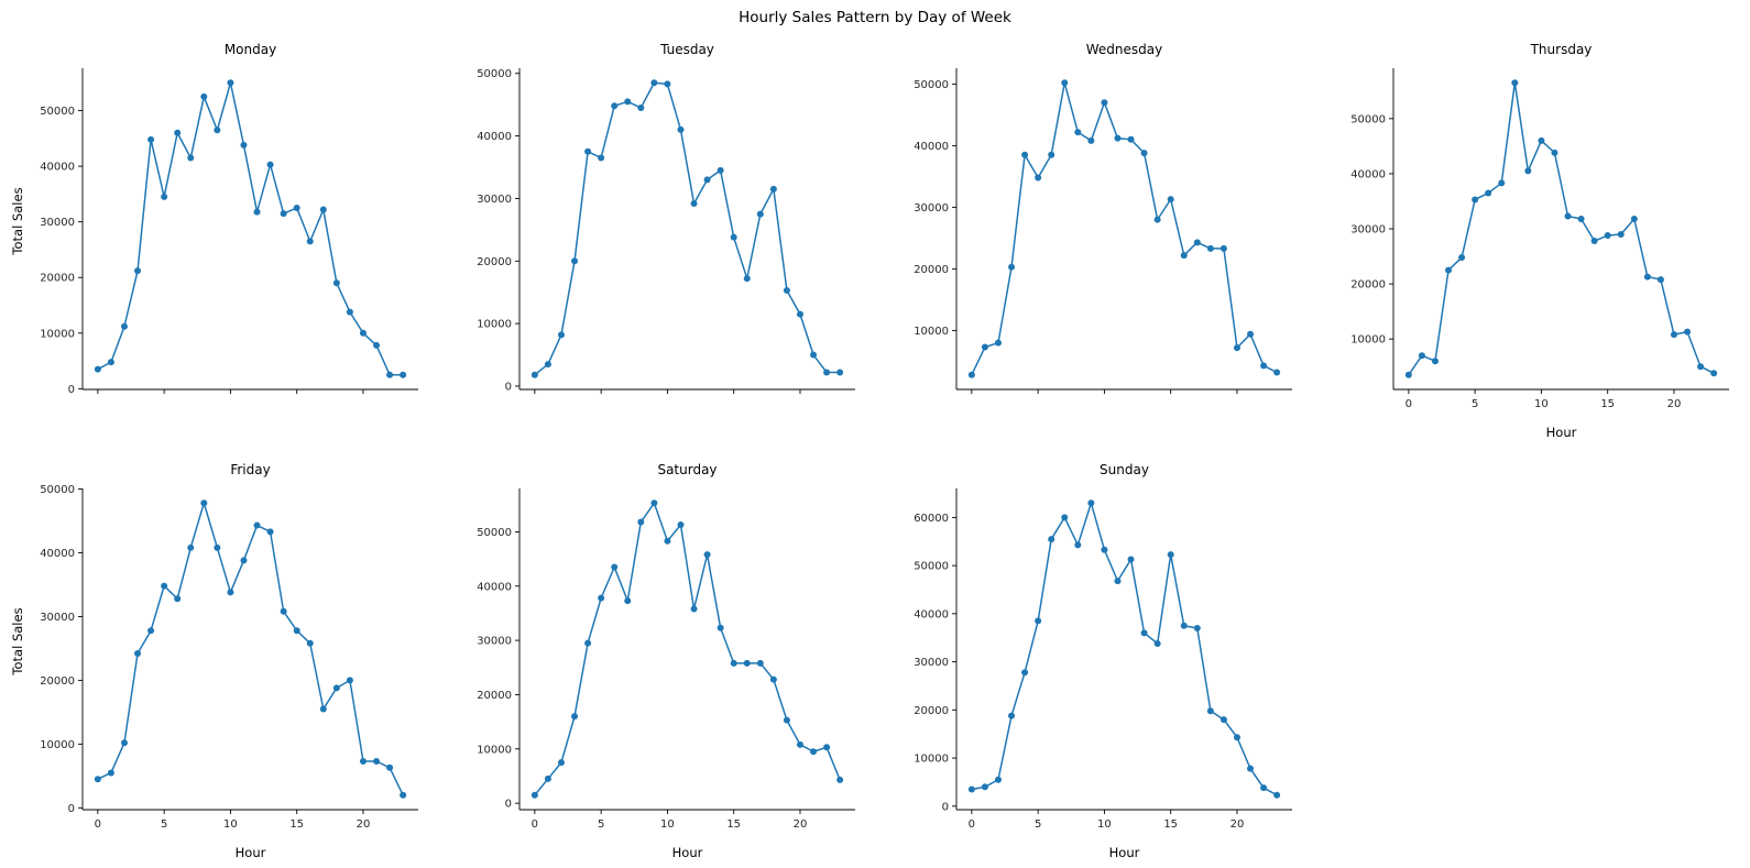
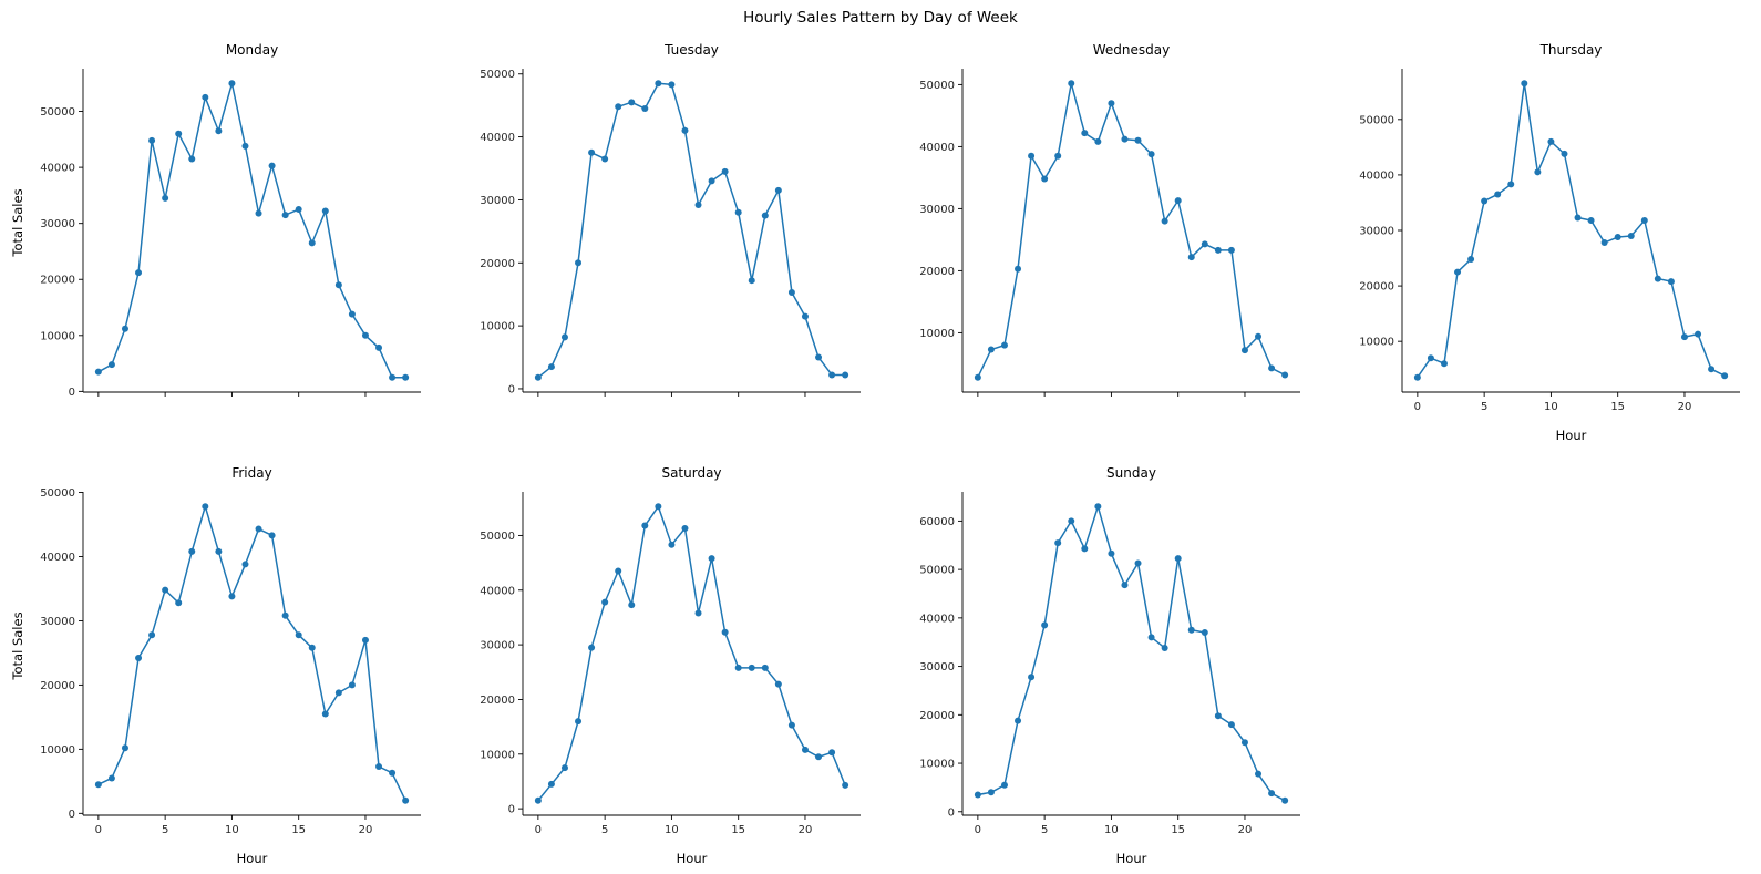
Tuesday/15: 24000 -> 28000
Friday/20: 7000 -> 27000
